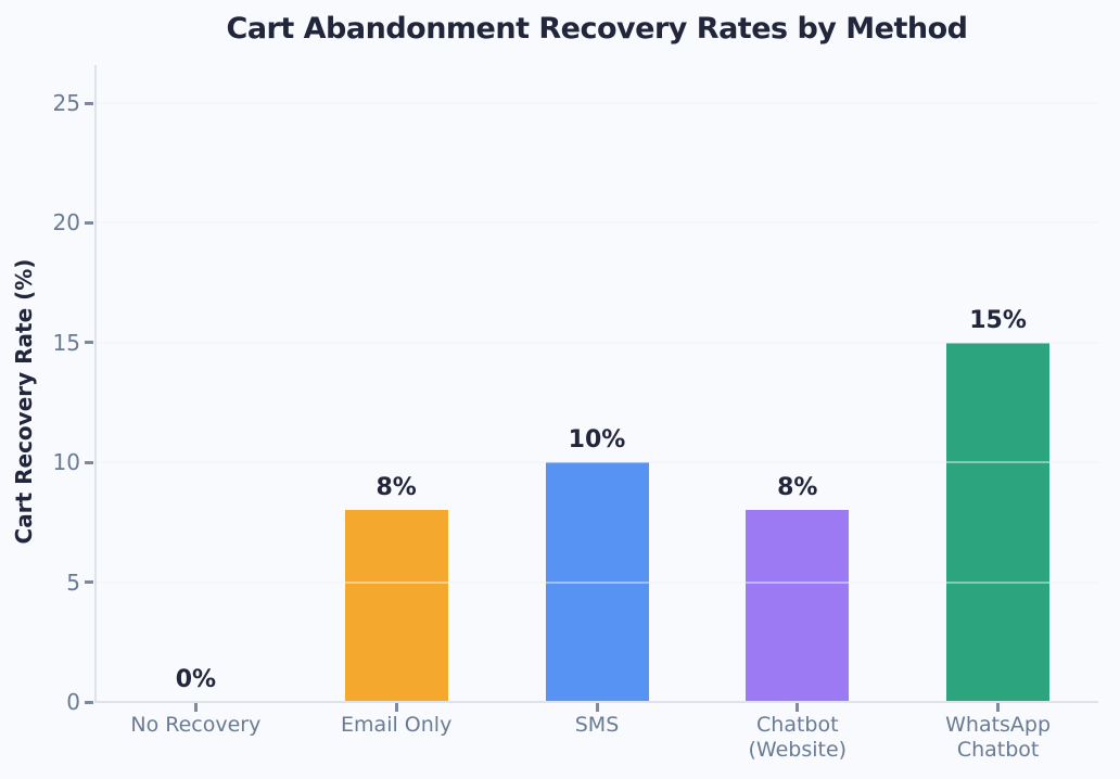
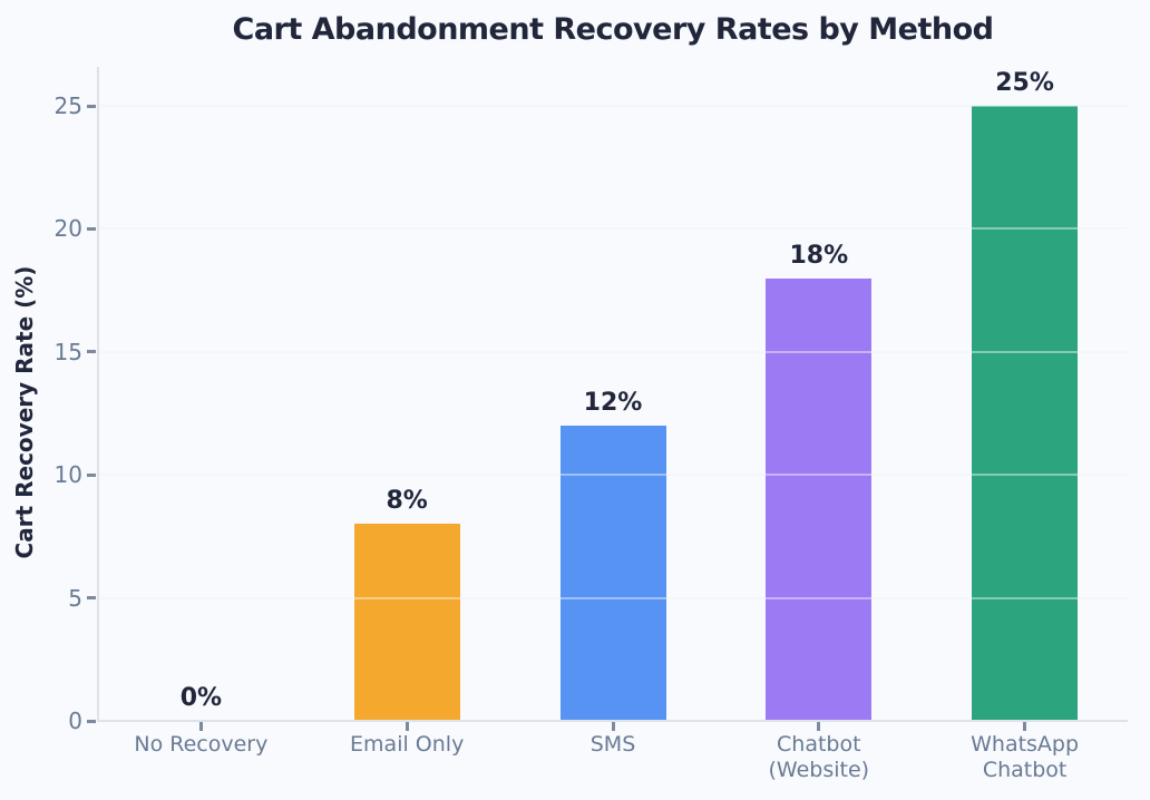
SMS: 10% -> 12%
Chatbot (Website): 8% -> 18%
WhatsApp Chatbot: 15% -> 25%
